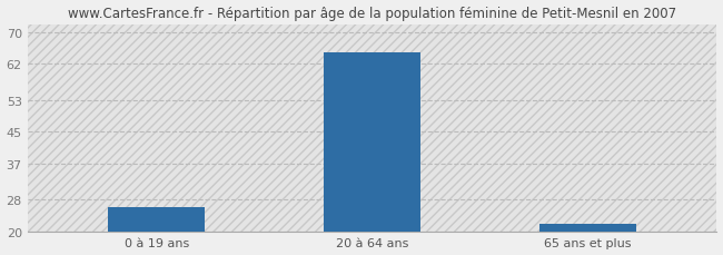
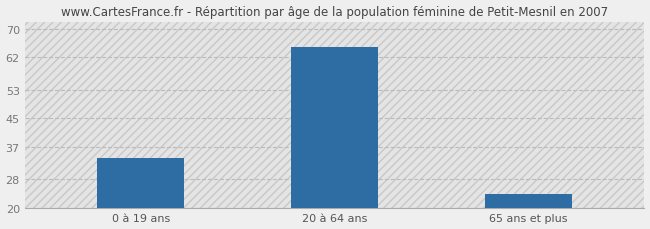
0 à 19 ans: 26 -> 34
65 ans et plus: 22 -> 24
